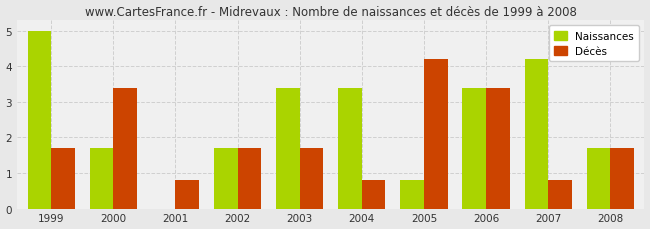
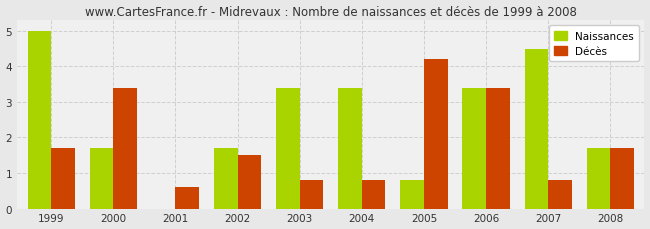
Décès/2001: 0.8 -> 0.6
Décès/2002: 1.7 -> 1.5
Décès/2003: 1.7 -> 0.8
Naissances/2007: 4.2 -> 4.5
